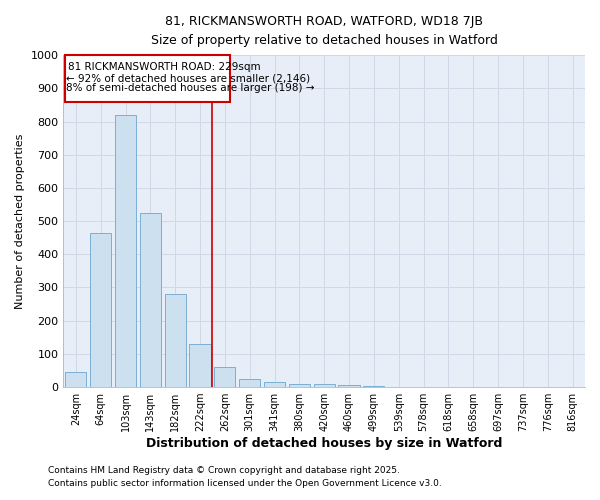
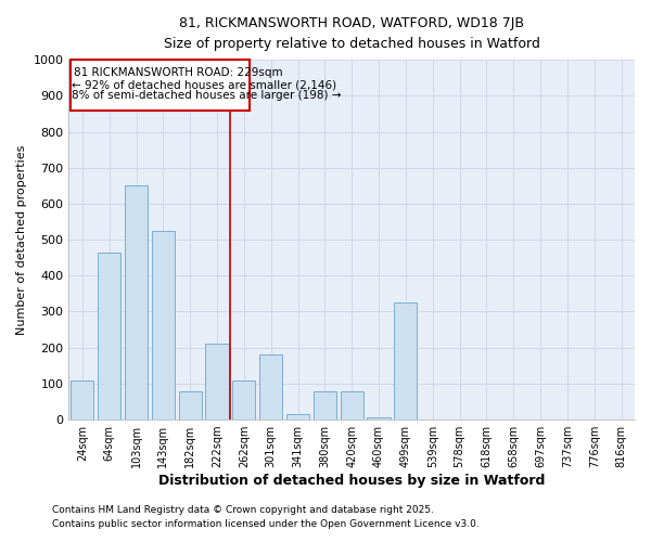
24sqm: 45 -> 110
103sqm: 820 -> 650
182sqm: 280 -> 80
222sqm: 130 -> 210
262sqm: 60 -> 110
301sqm: 25 -> 180
380sqm: 10 -> 80
420sqm: 10 -> 80
499sqm: 2 -> 325
